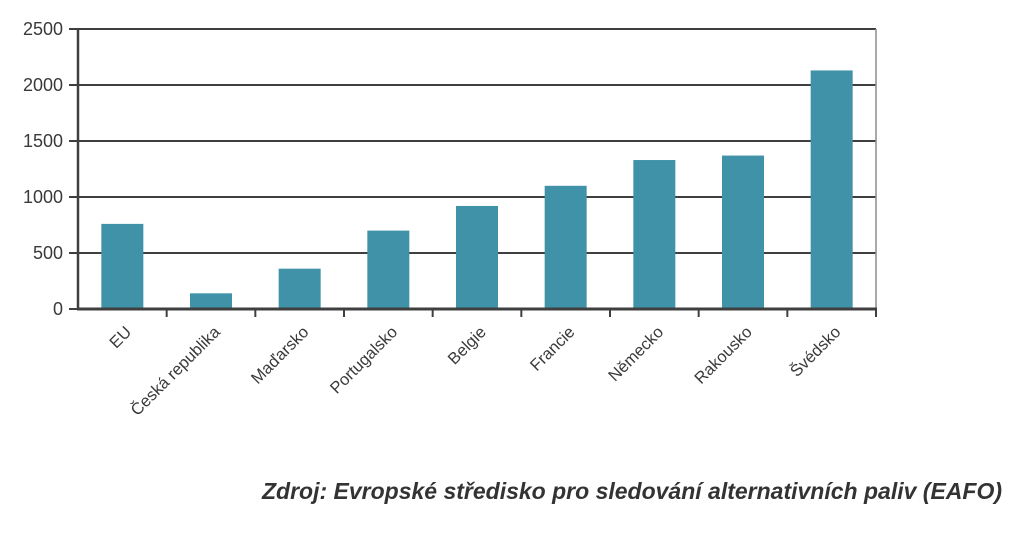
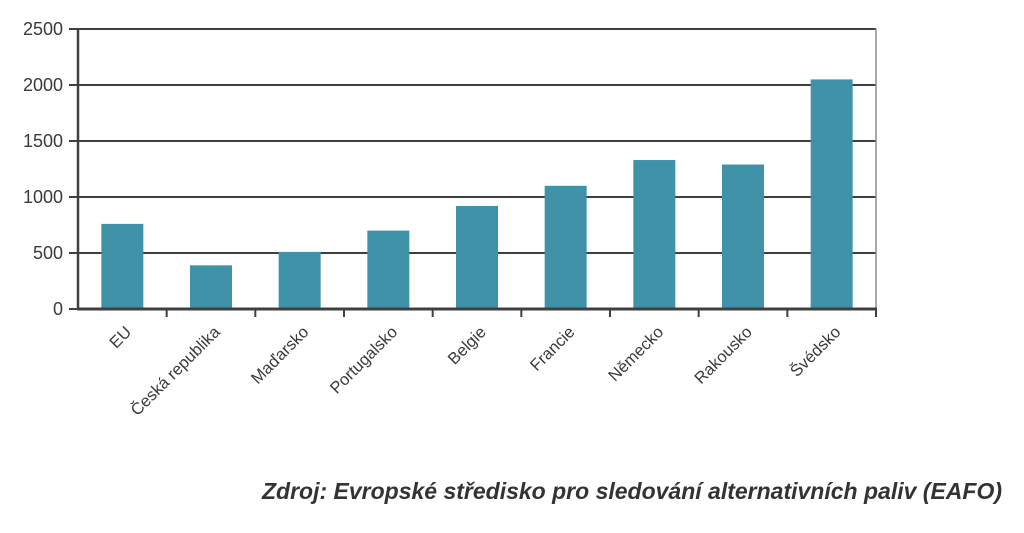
Česká republika: 140 -> 390
Maďarsko: 360 -> 510
Rakousko: 1370 -> 1290
Švédsko: 2130 -> 2050
